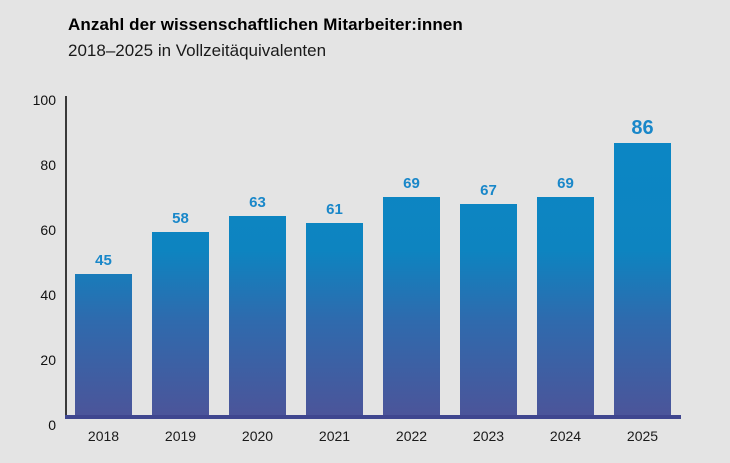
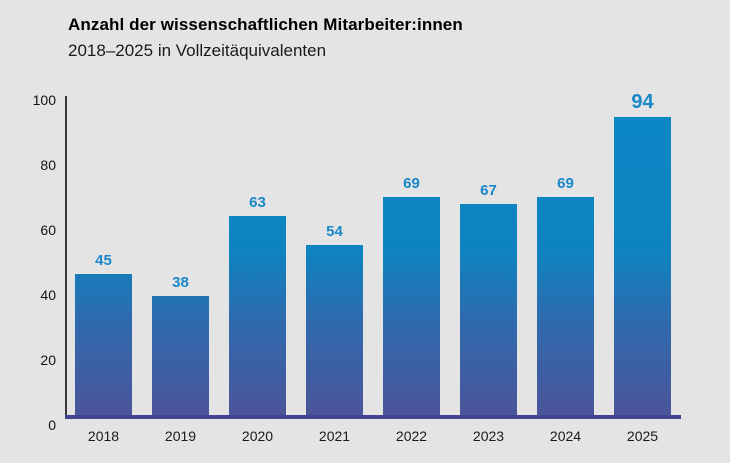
2019: 58 -> 38
2021: 61 -> 54
2025: 86 -> 94
